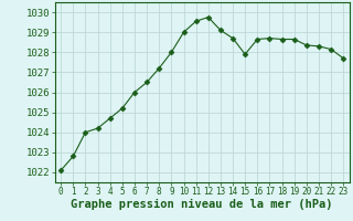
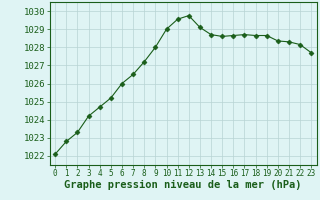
2: 1024.0 -> 1023.3
15: 1027.9 -> 1028.6
